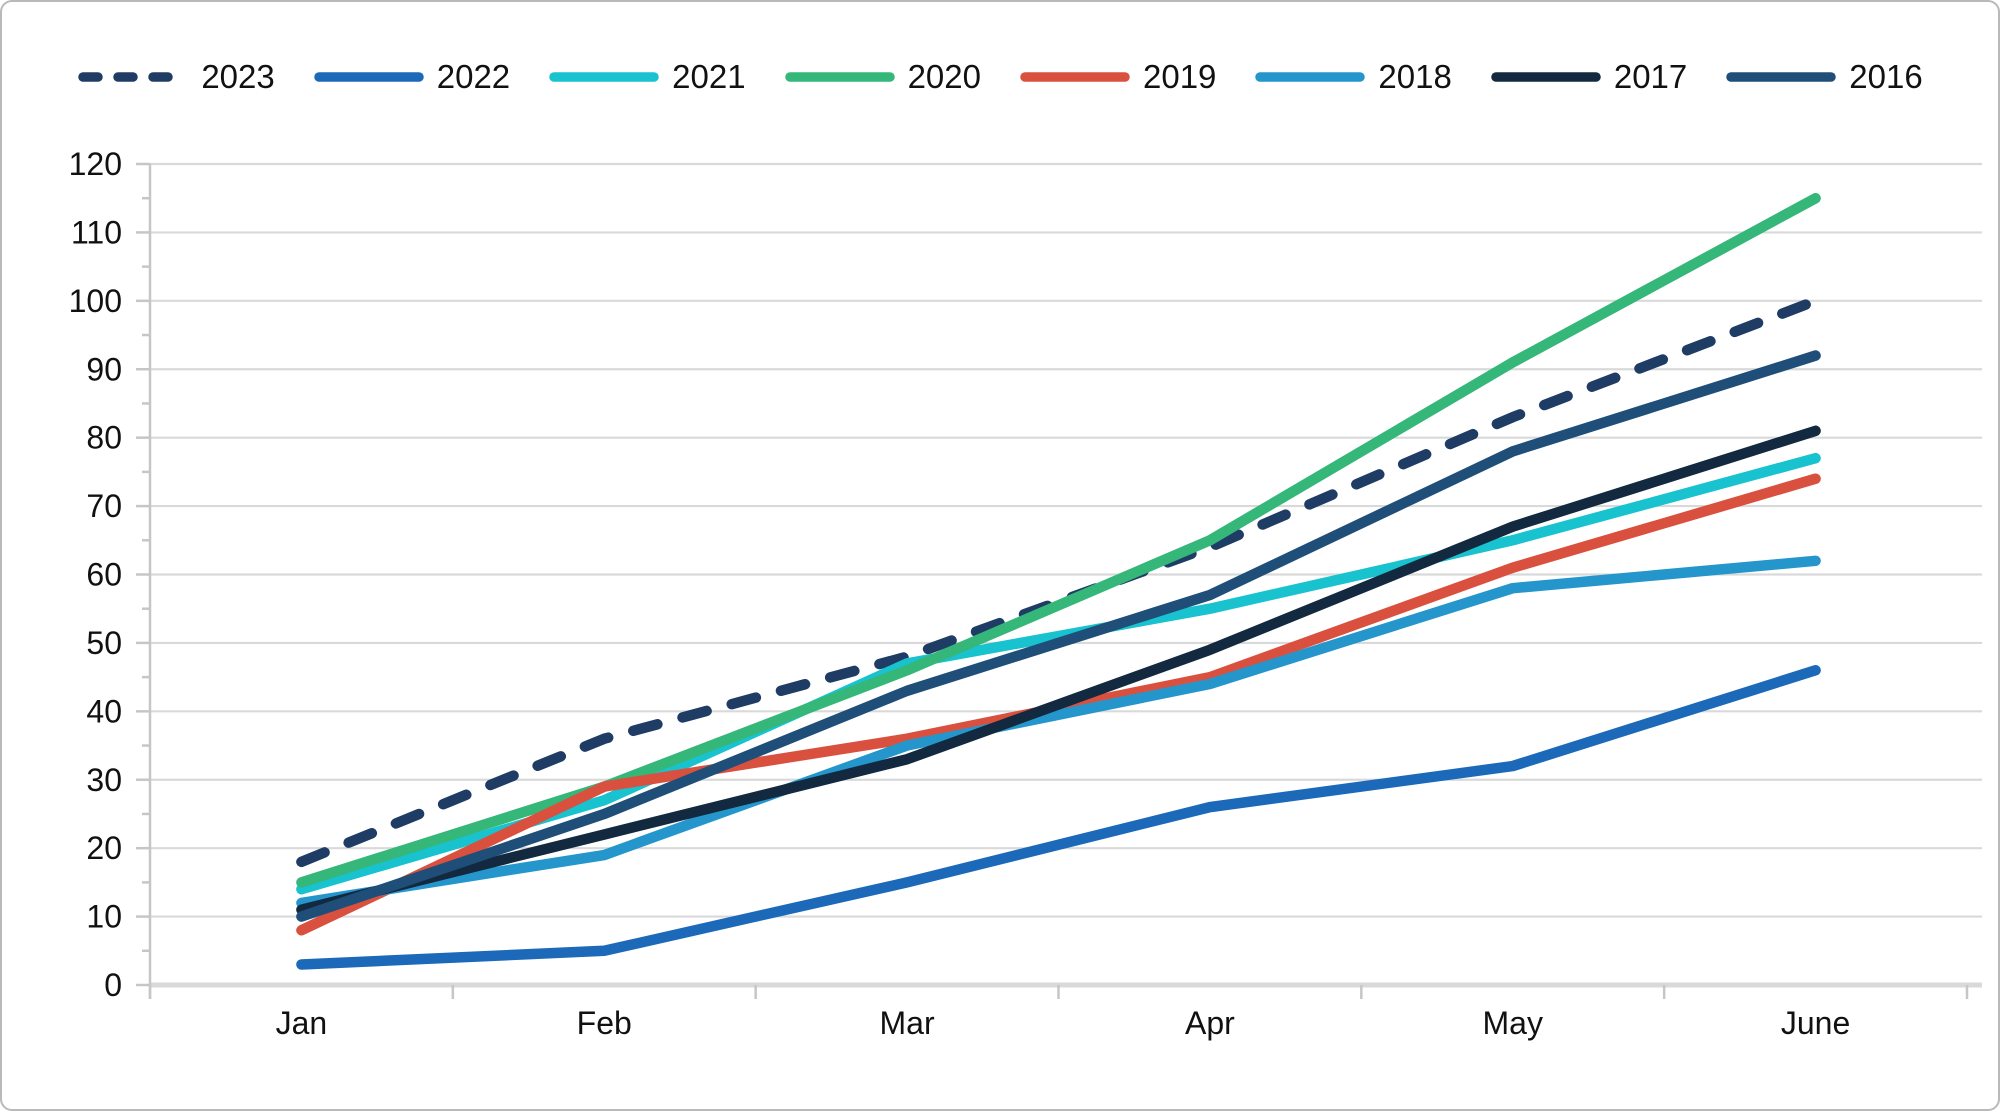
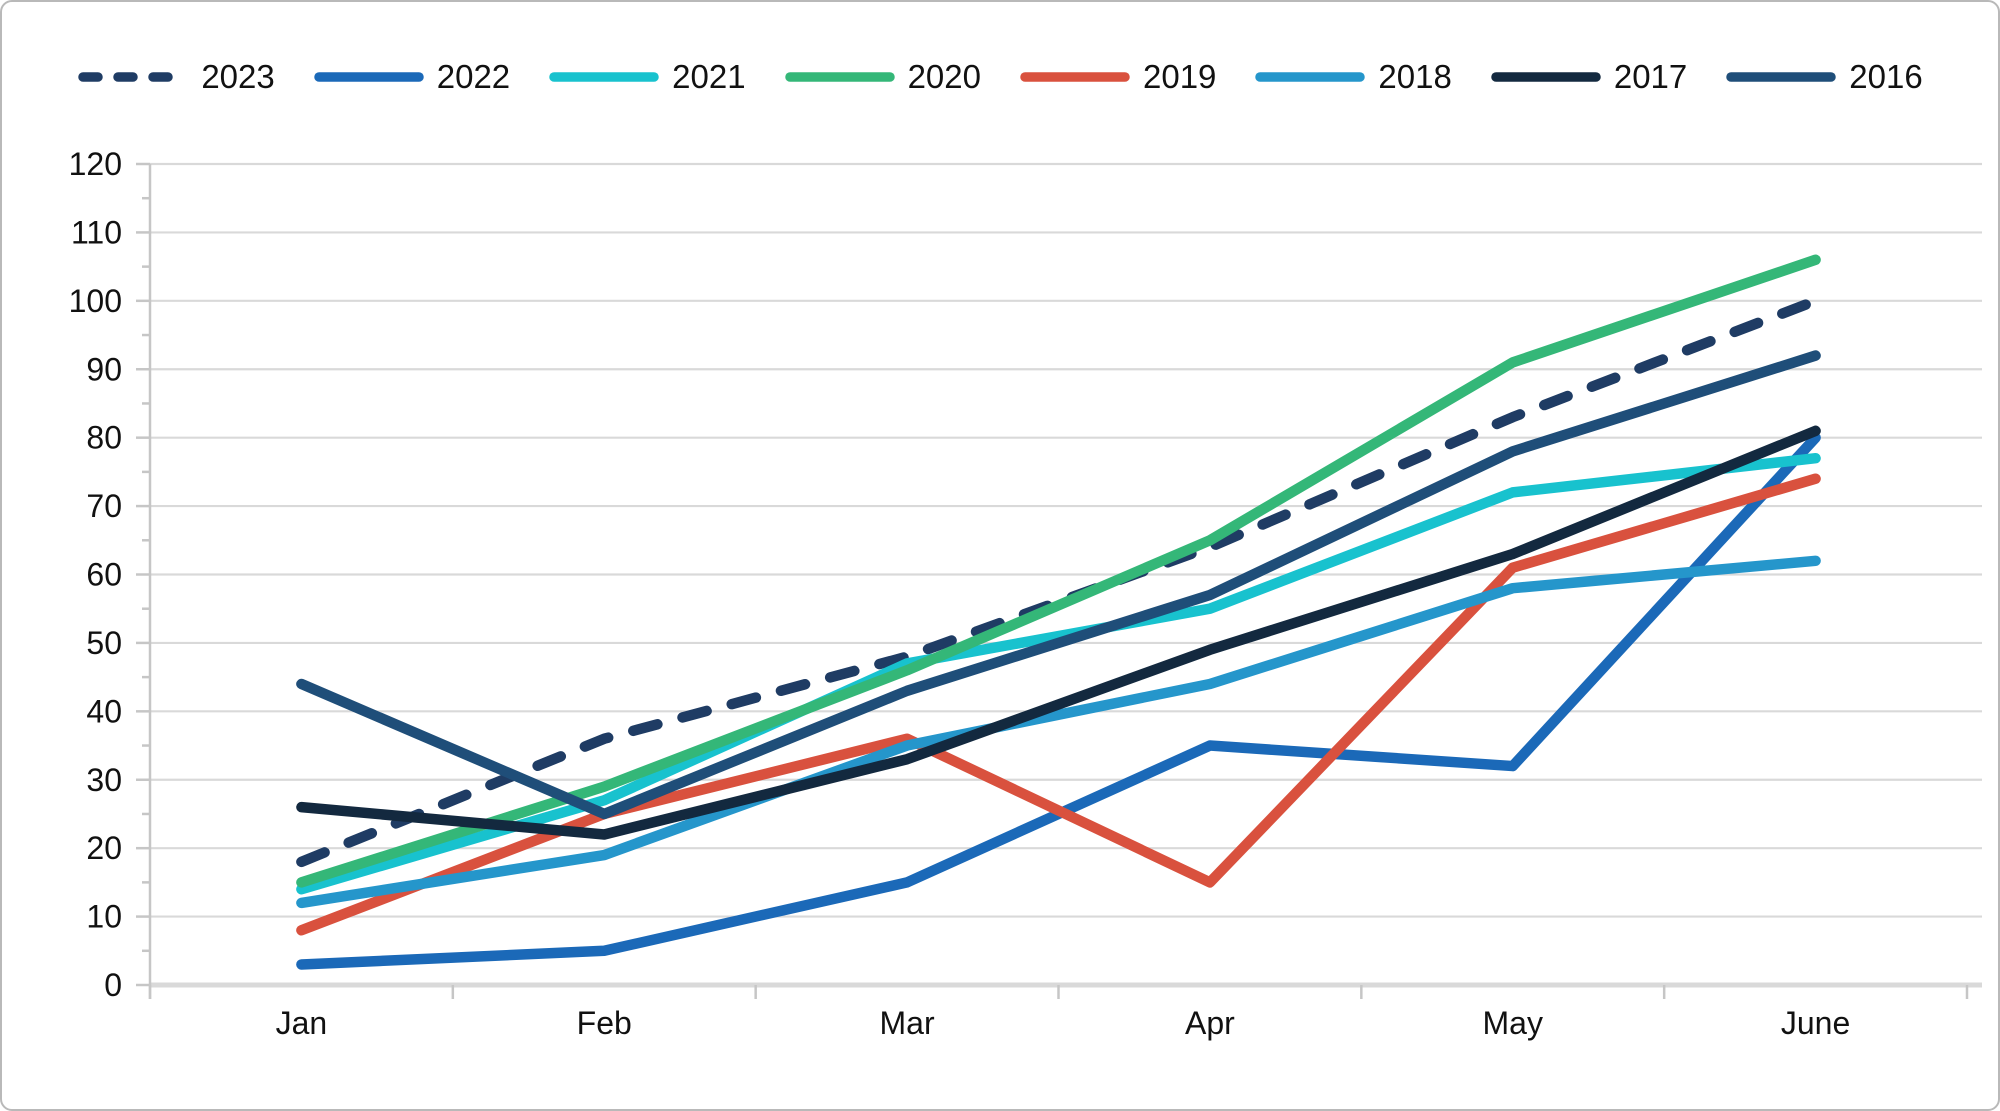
2017/Jan: 11 -> 26
2016/Jan: 10 -> 44
2019/Feb: 29 -> 25
2022/Apr: 26 -> 35
2019/Apr: 45 -> 15
2021/May: 65 -> 72
2017/May: 67 -> 63
2022/June: 46 -> 80
2020/June: 115 -> 106
